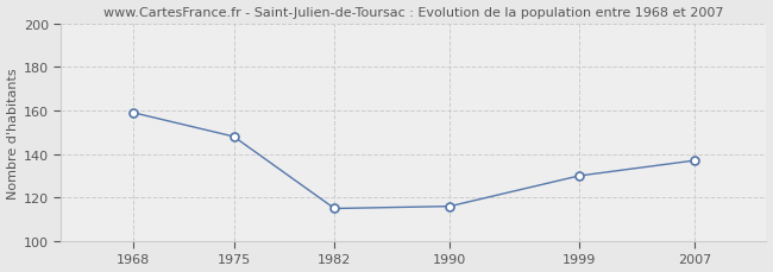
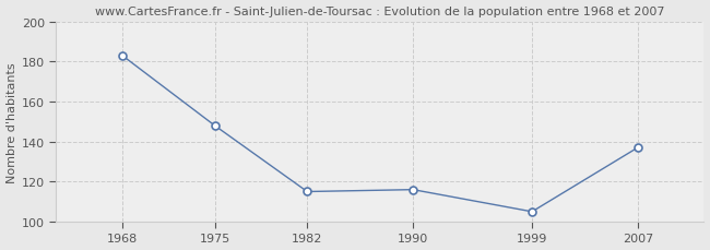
1968: 159 -> 183
1999: 130 -> 105
